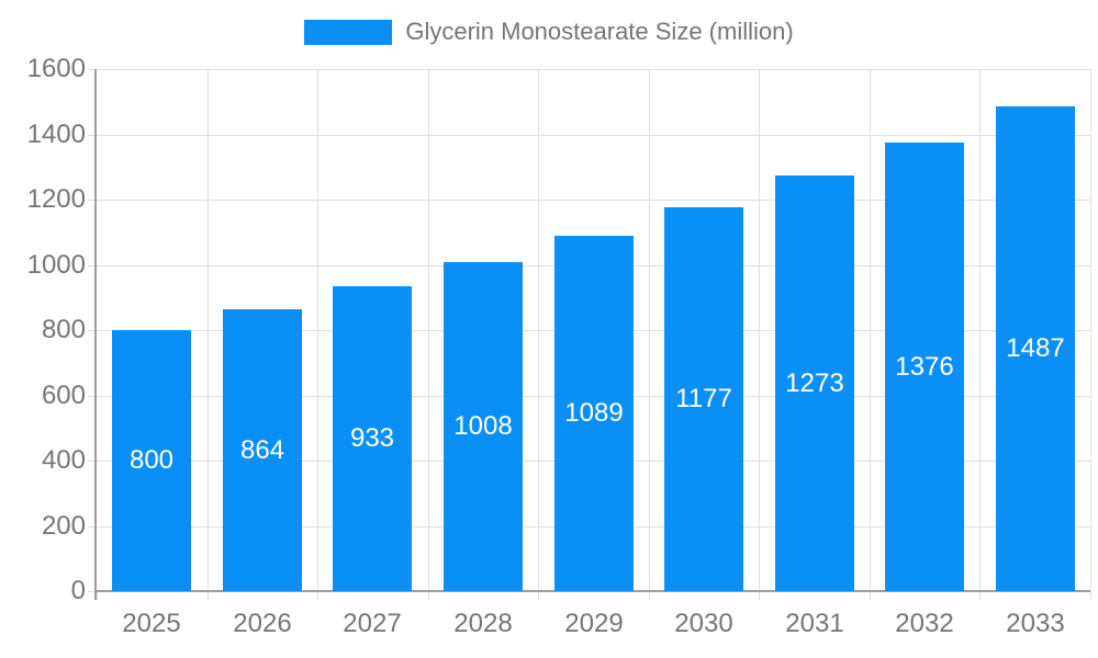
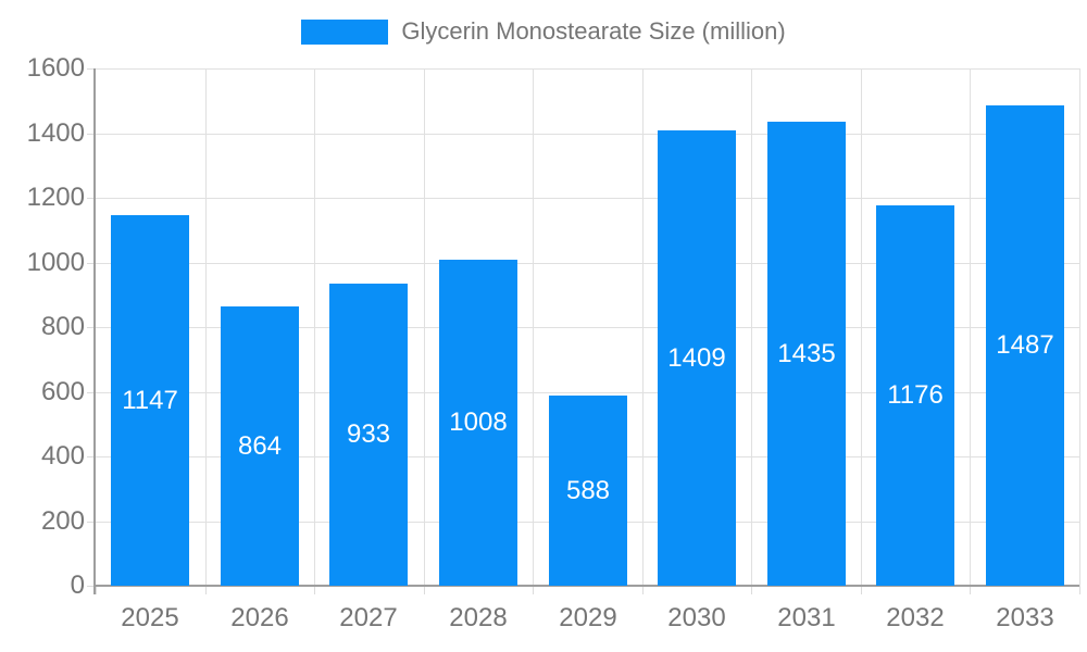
2025: 800 -> 1147
2029: 1089 -> 588
2030: 1177 -> 1409
2031: 1273 -> 1435
2032: 1376 -> 1176
